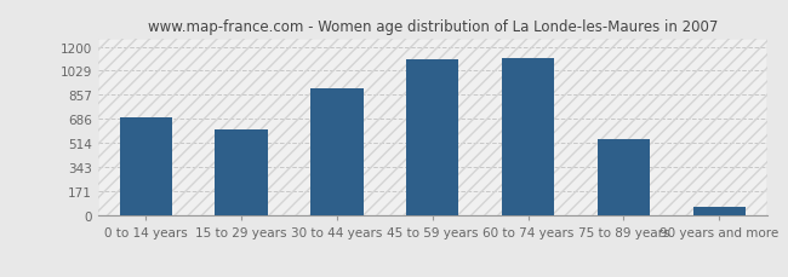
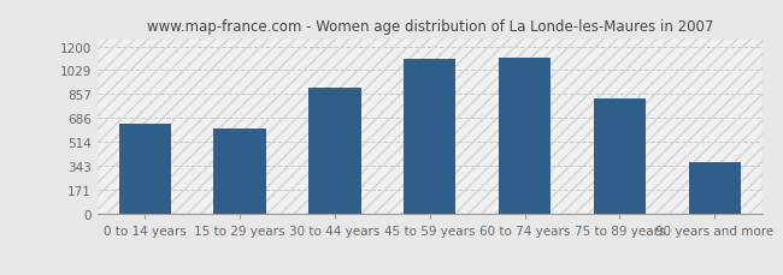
0 to 14 years: 700 -> 650
75 to 89 years: 540 -> 830
90 years and more: 60 -> 370
